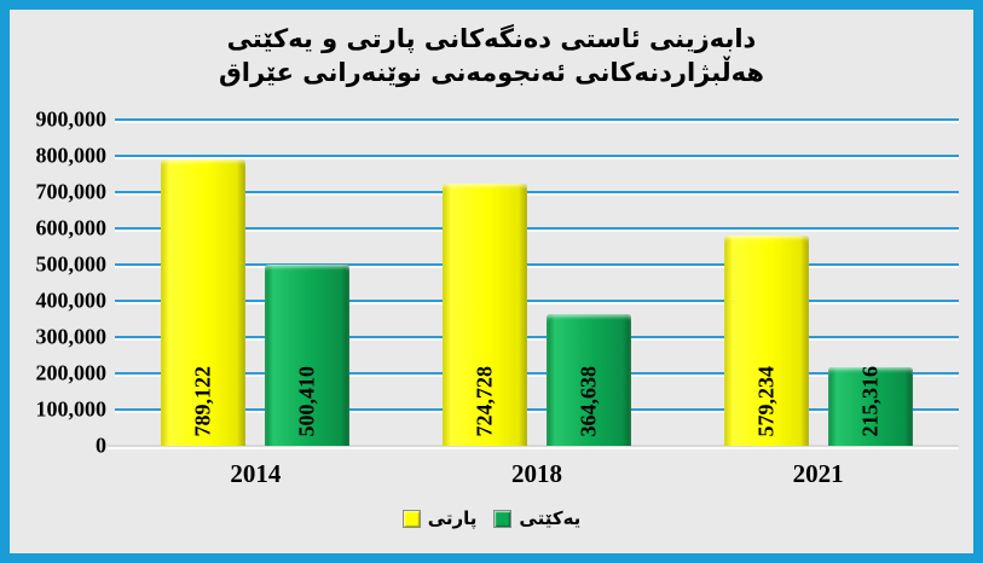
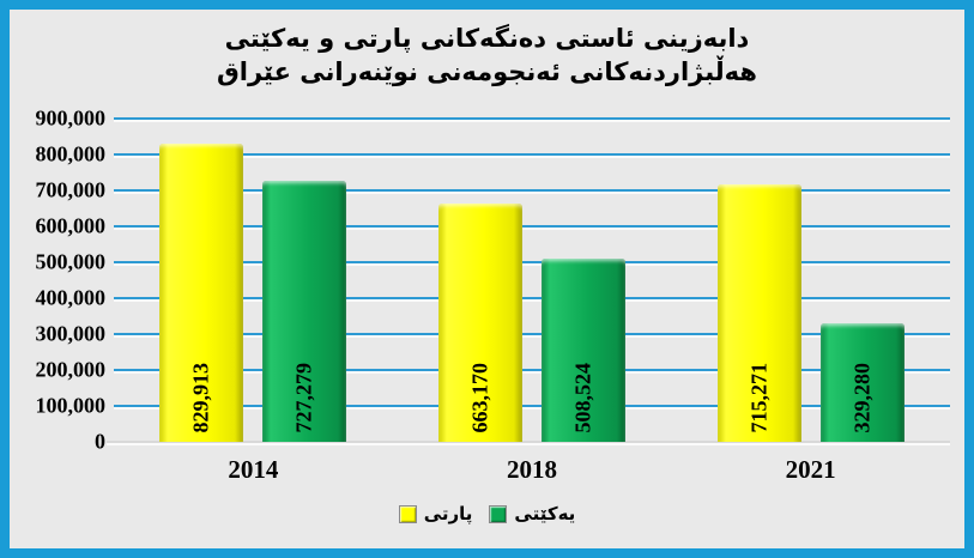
پارتی/2014: 789,122 -> 829,913
یەکێتی/2014: 500,410 -> 727,279
پارتی/2018: 724,728 -> 663,170
یەکێتی/2018: 364,638 -> 508,524
پارتی/2021: 579,234 -> 715,271
یەکێتی/2021: 215,316 -> 329,280
